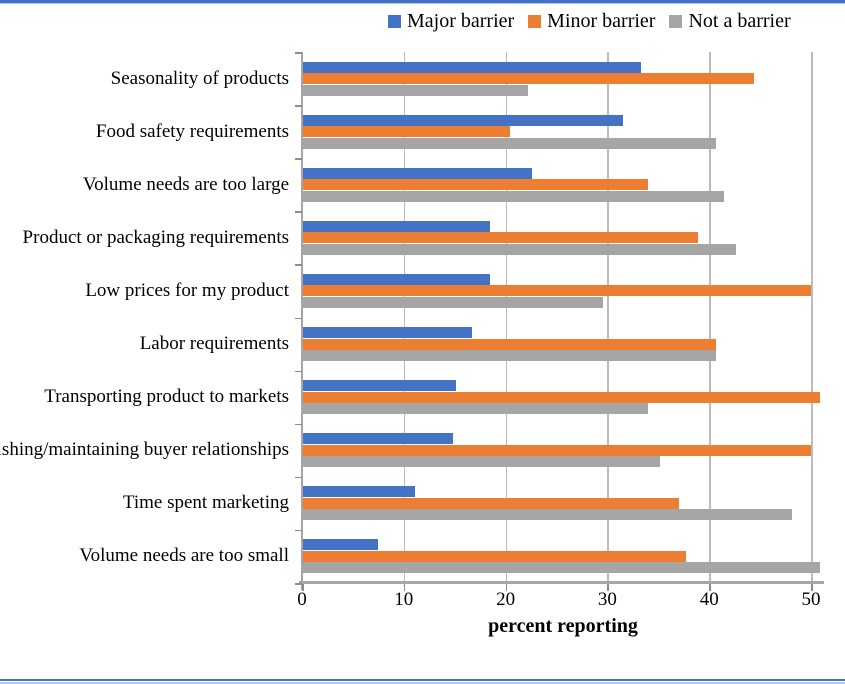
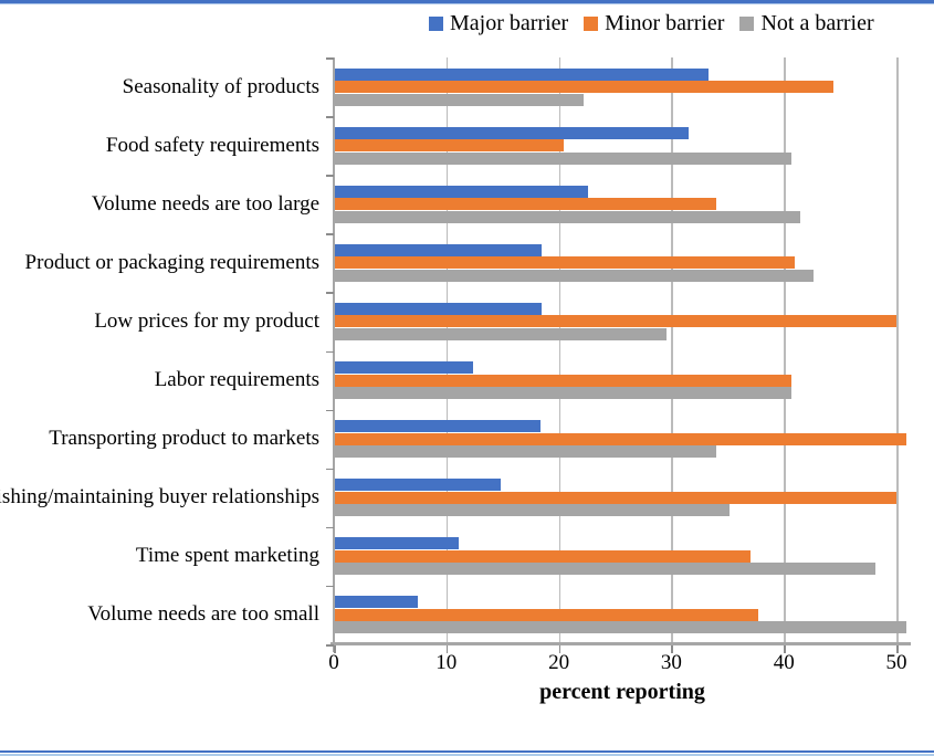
Minor barrier/Product or packaging requirements: 38.9 -> 41.0
Major barrier/Labor requirements: 16.7 -> 12.4
Major barrier/Transporting product to markets: 15.1 -> 18.4
